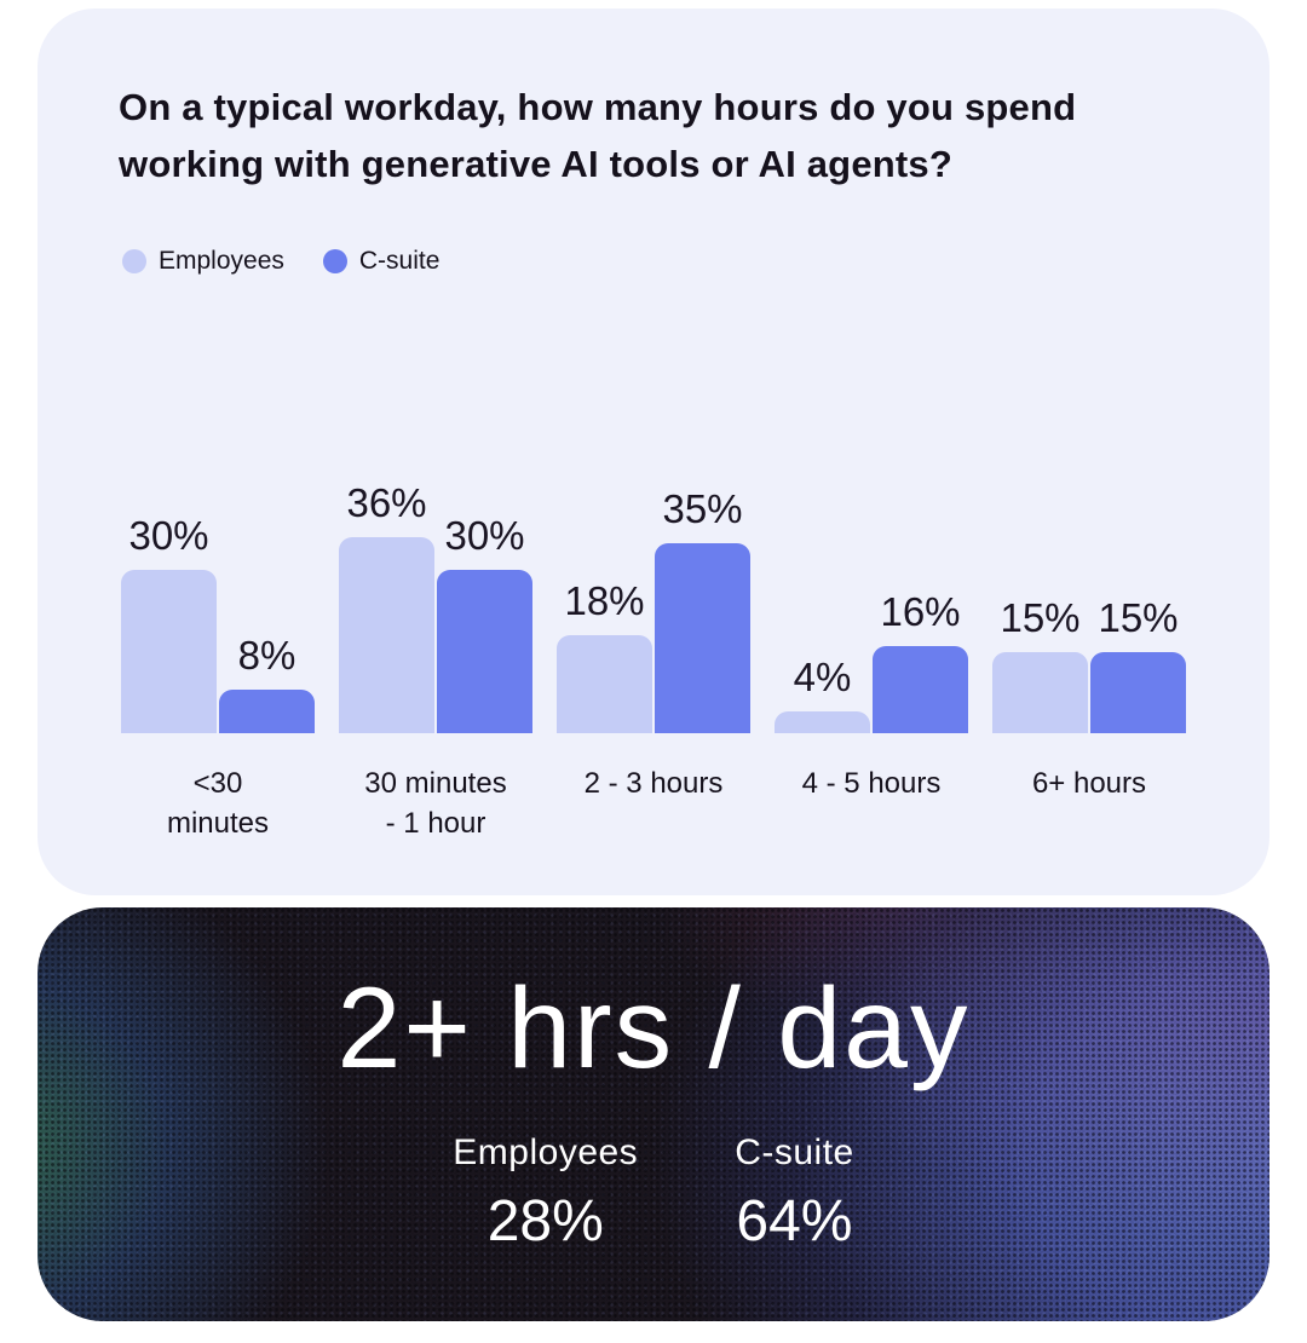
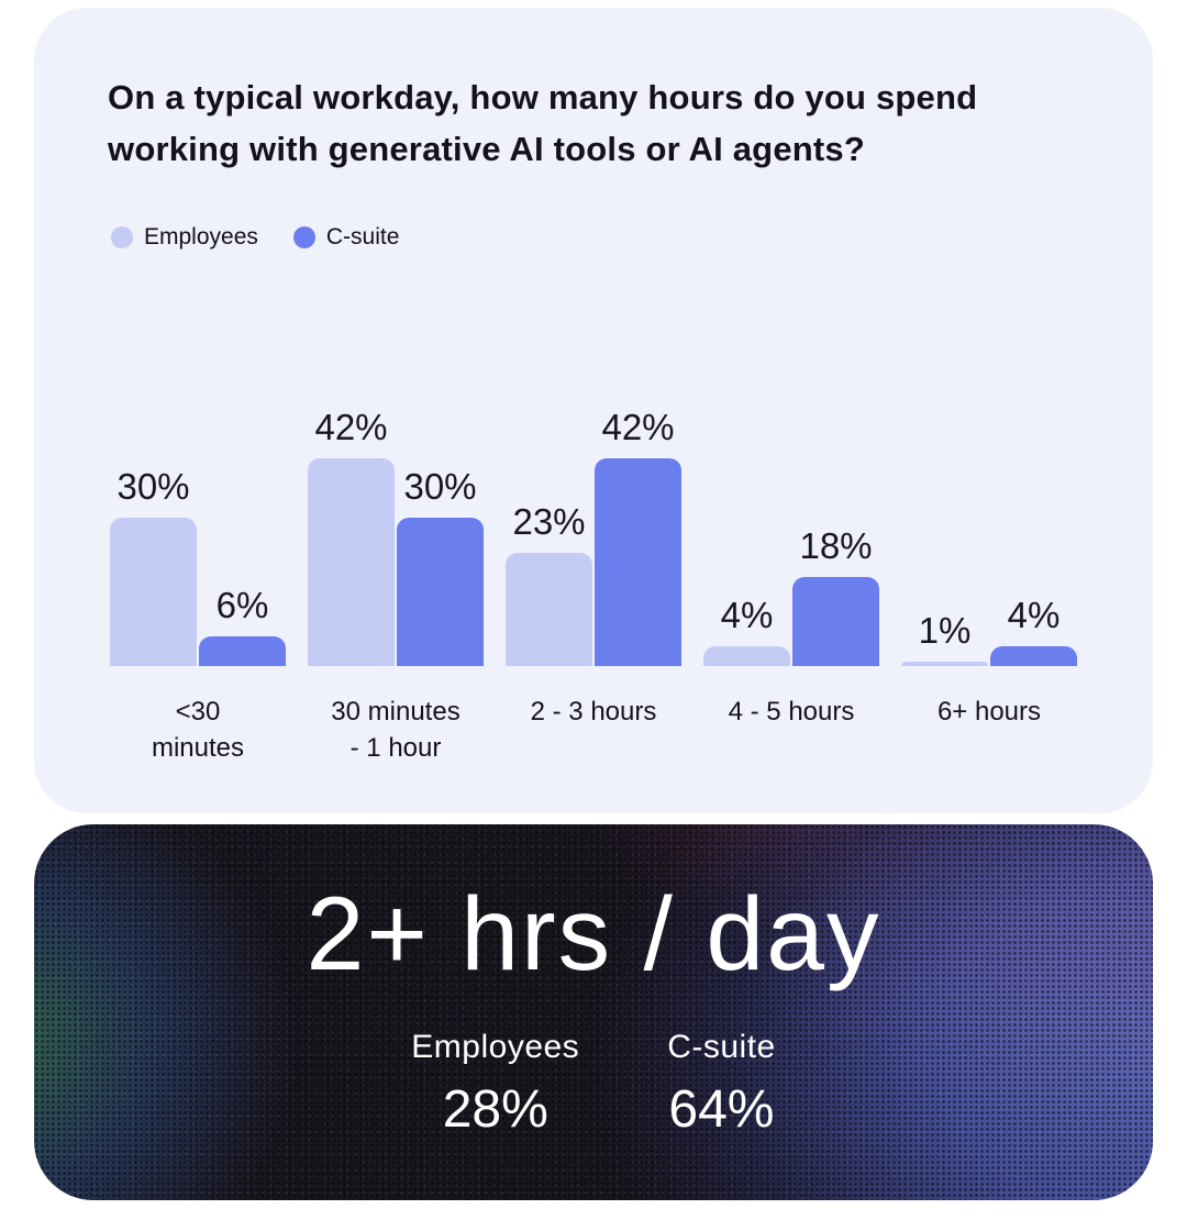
C-suite/<30 minutes: 8% -> 6%
Employees/30 minutes - 1 hour: 36% -> 42%
Employees/2 - 3 hours: 18% -> 23%
C-suite/2 - 3 hours: 35% -> 42%
C-suite/4 - 5 hours: 16% -> 18%
Employees/6+ hours: 15% -> 1%
C-suite/6+ hours: 15% -> 4%
